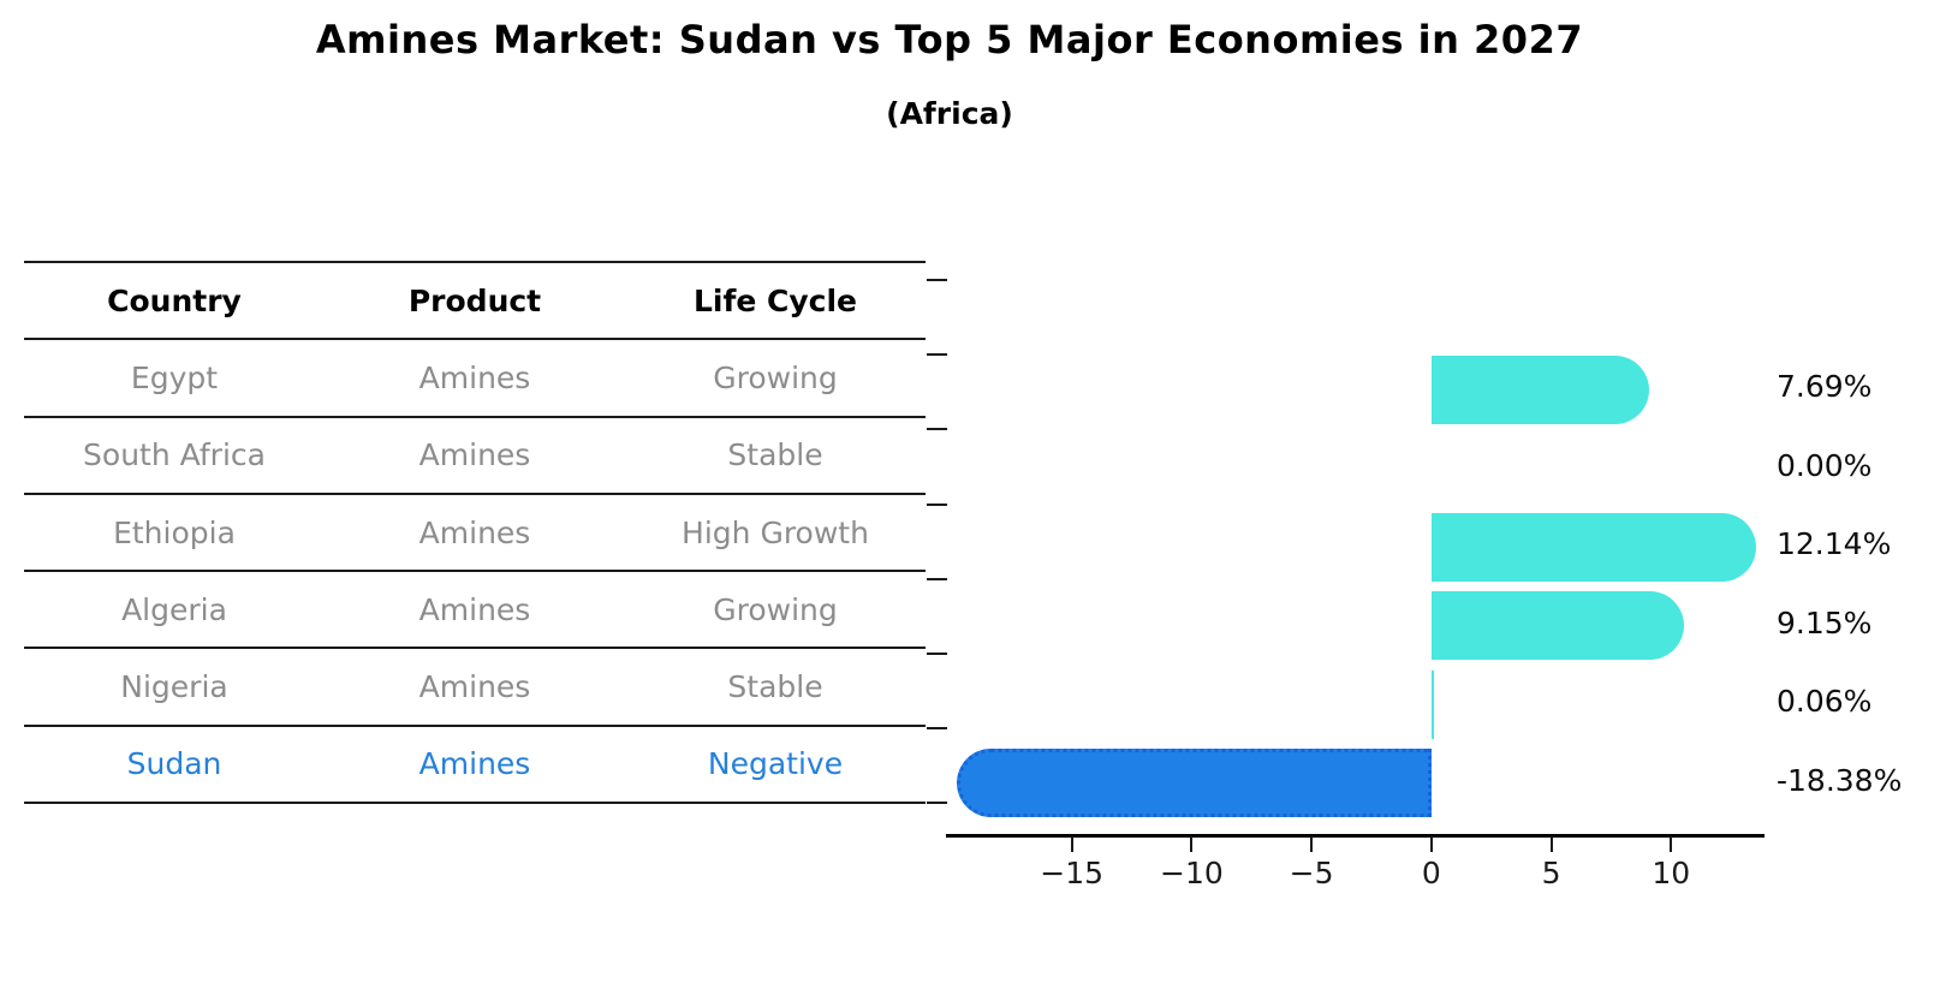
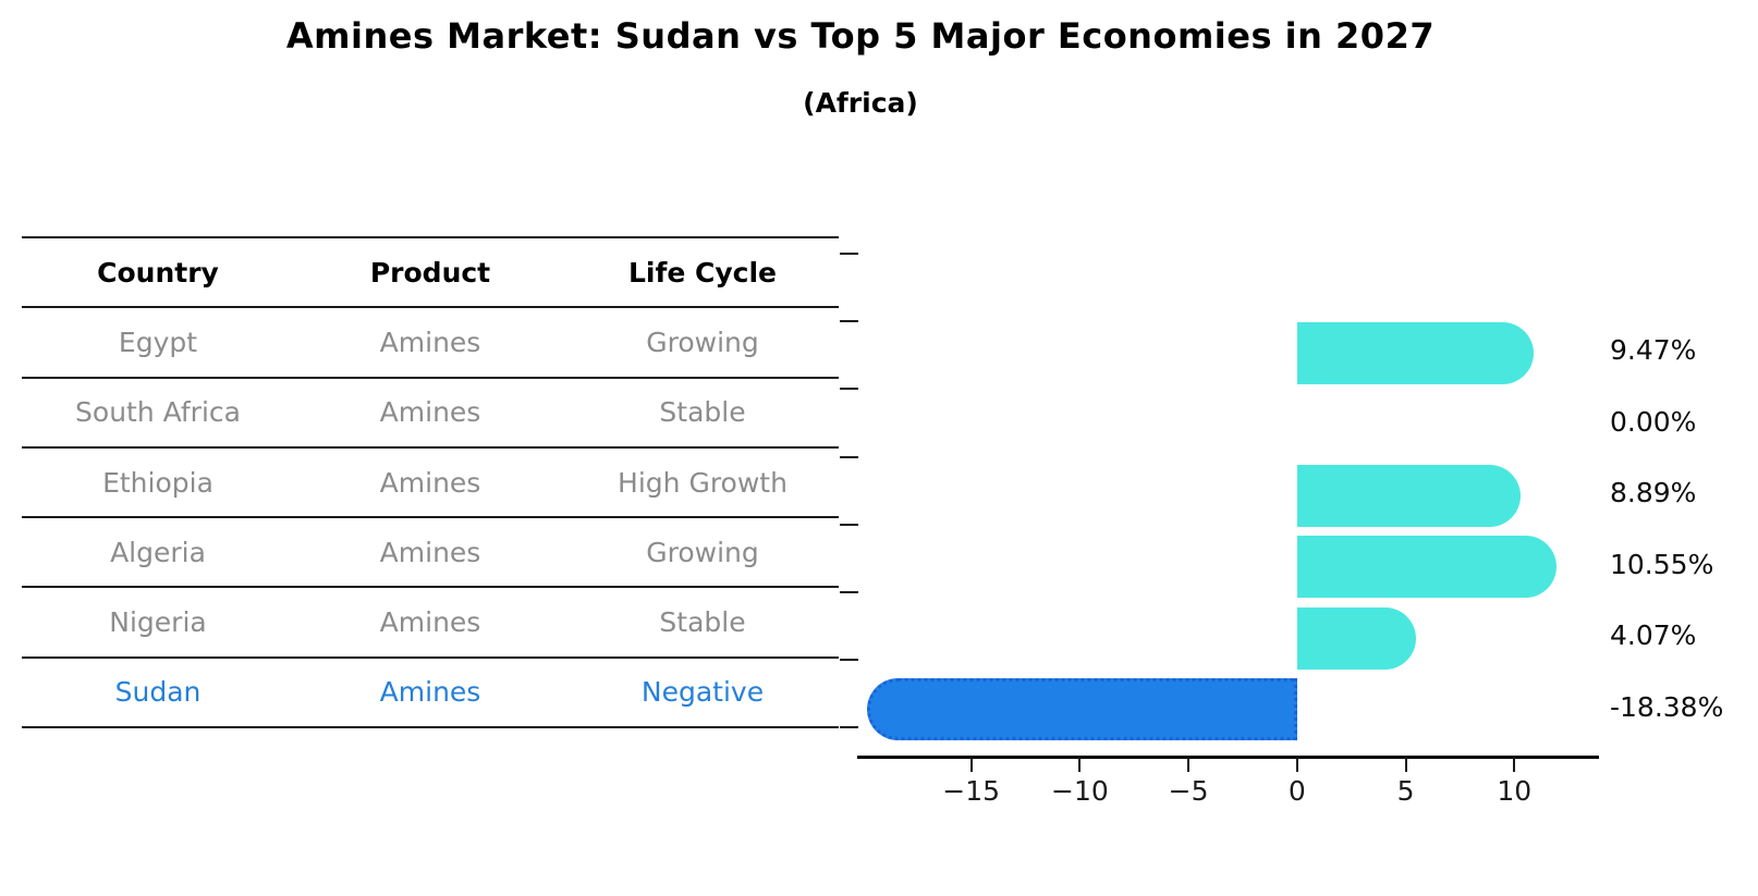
Egypt: 7.69% -> 9.47%
Ethiopia: 12.14% -> 8.89%
Algeria: 9.15% -> 10.55%
Nigeria: 0.06% -> 4.07%
